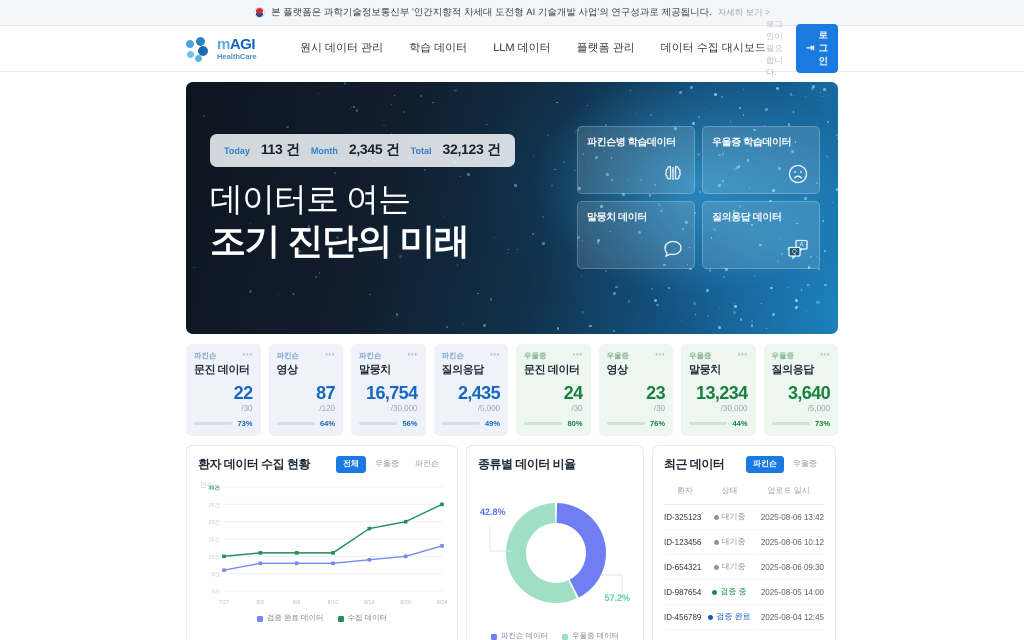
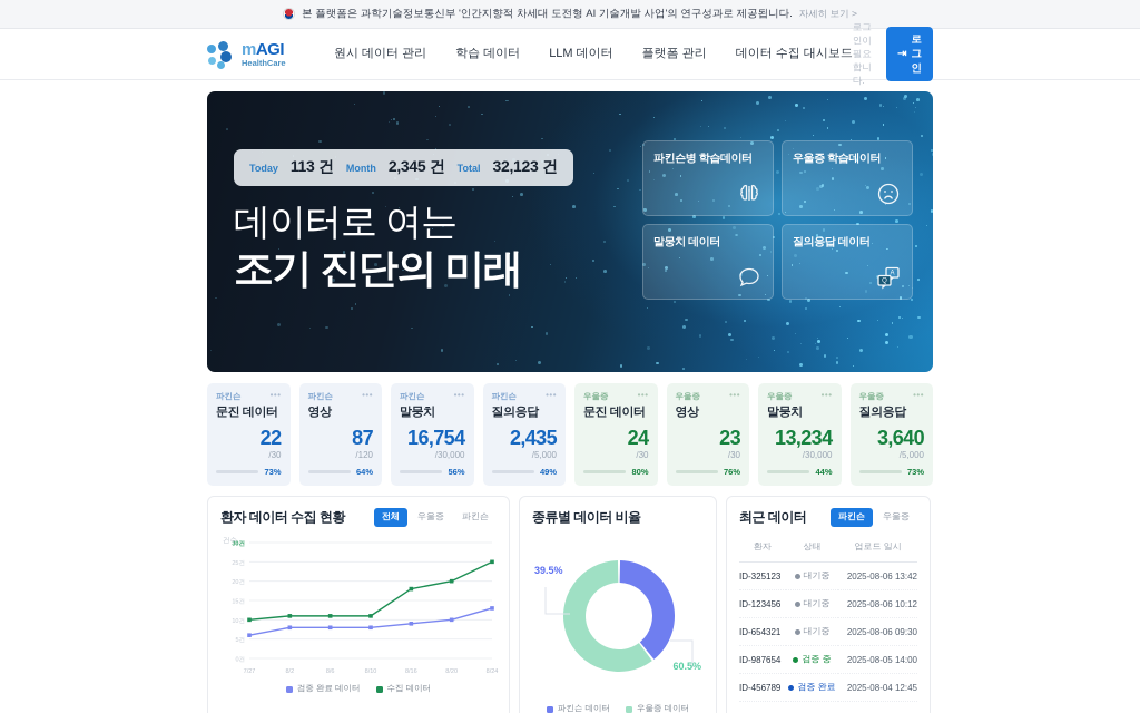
종류별 데이터 비율/파킨슨 데이터: 42.8% -> 39.5%
종류별 데이터 비율/우울증 데이터: 57.2% -> 60.5%
